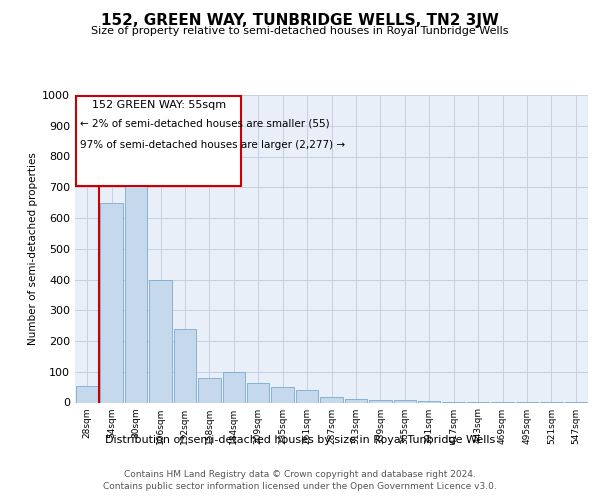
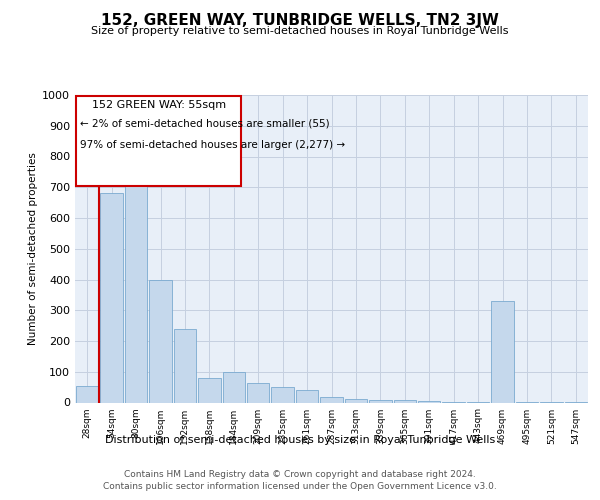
54sqm: 650 -> 680
469sqm: 3 -> 330
